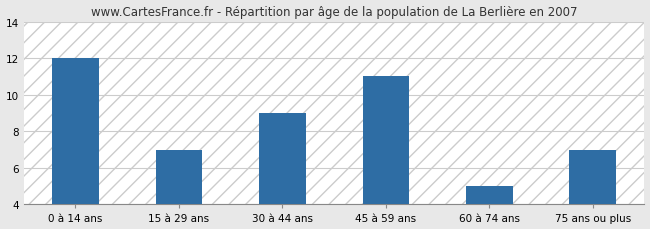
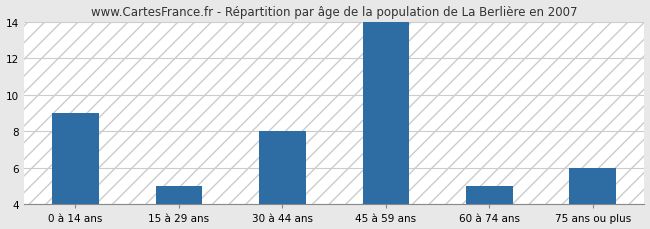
0 à 14 ans: 12 -> 9
15 à 29 ans: 7 -> 5
30 à 44 ans: 9 -> 8
45 à 59 ans: 11 -> 14
75 ans ou plus: 7 -> 6
